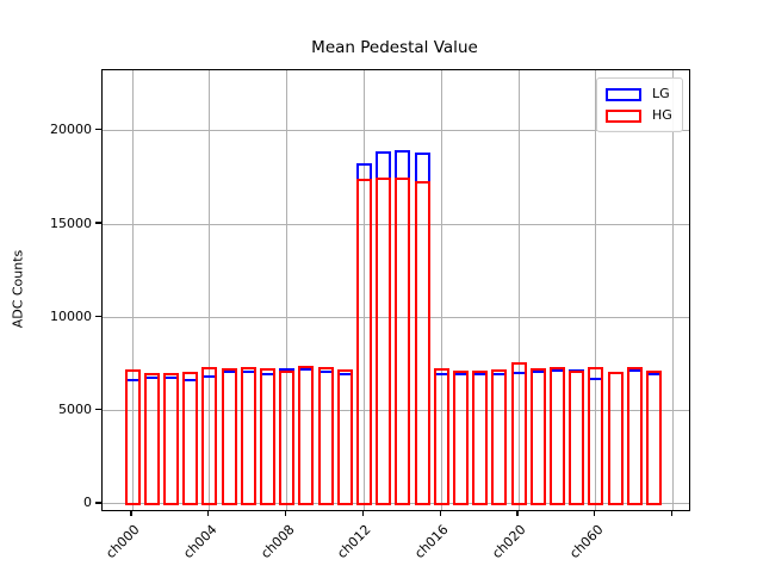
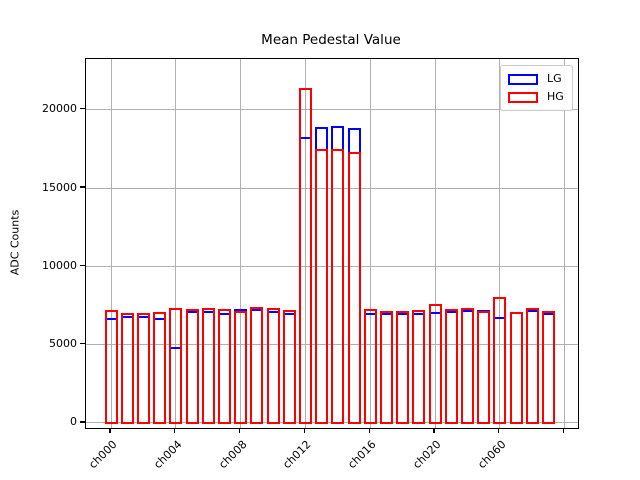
LG/ch004: 6800 -> 4800
HG/ch012: 17400 -> 21300
HG/ch060: 7300 -> 8000
